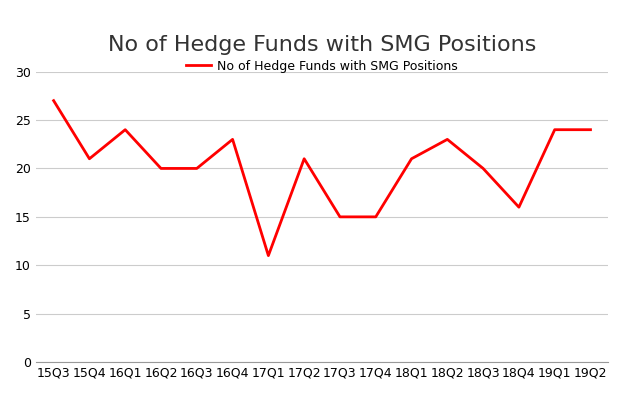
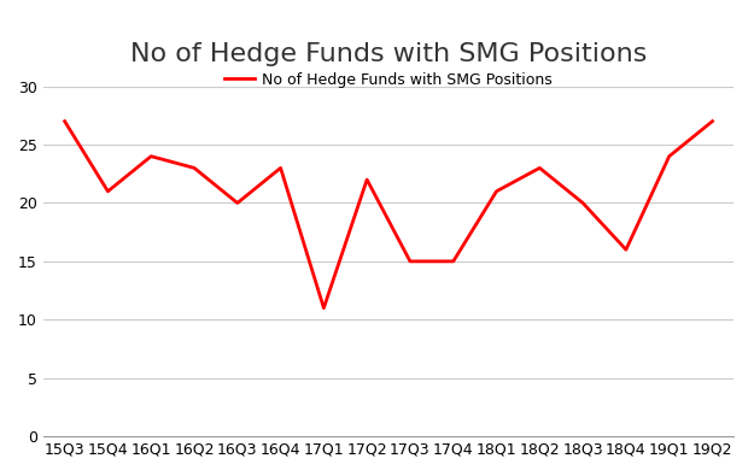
16Q2: 20 -> 23
17Q2: 21 -> 22
19Q2: 24 -> 27
